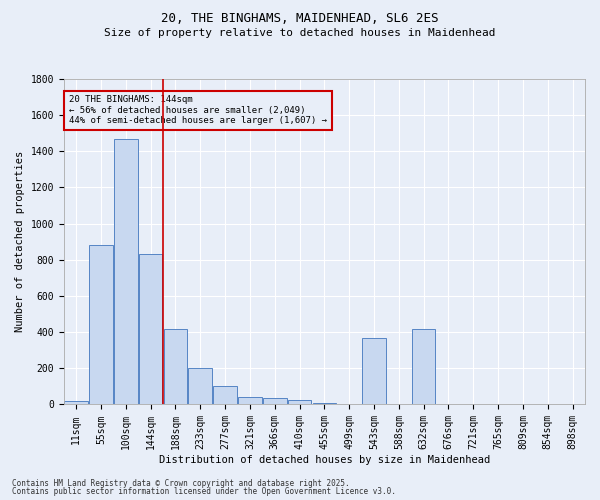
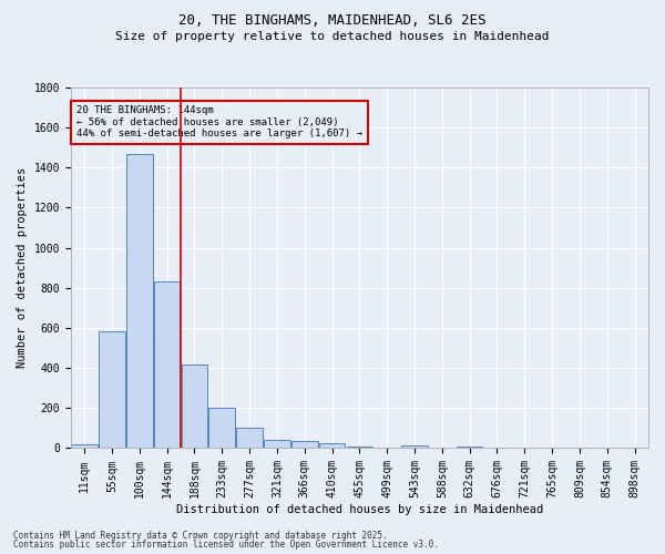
55sqm: 880 -> 580
543sqm: 370 -> 20
632sqm: 420 -> 10
